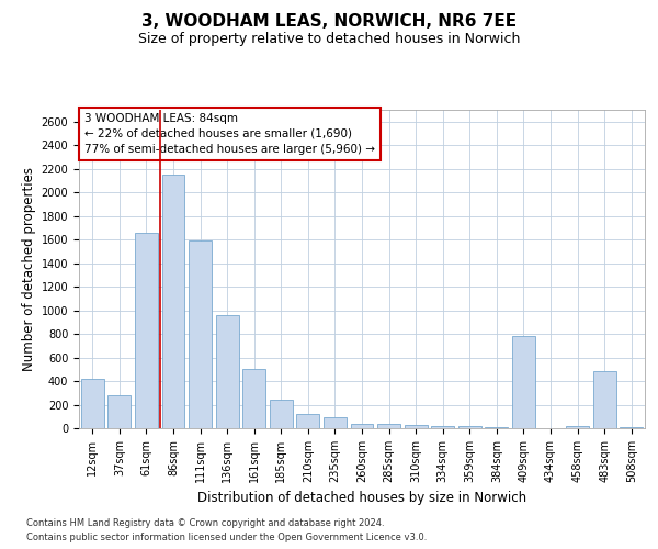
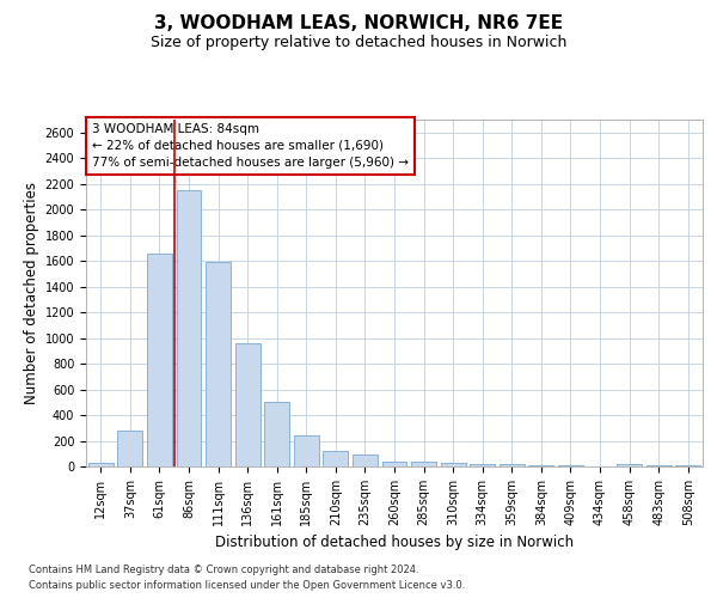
12sqm: 420 -> 20
409sqm: 780 -> 0
483sqm: 480 -> 0
